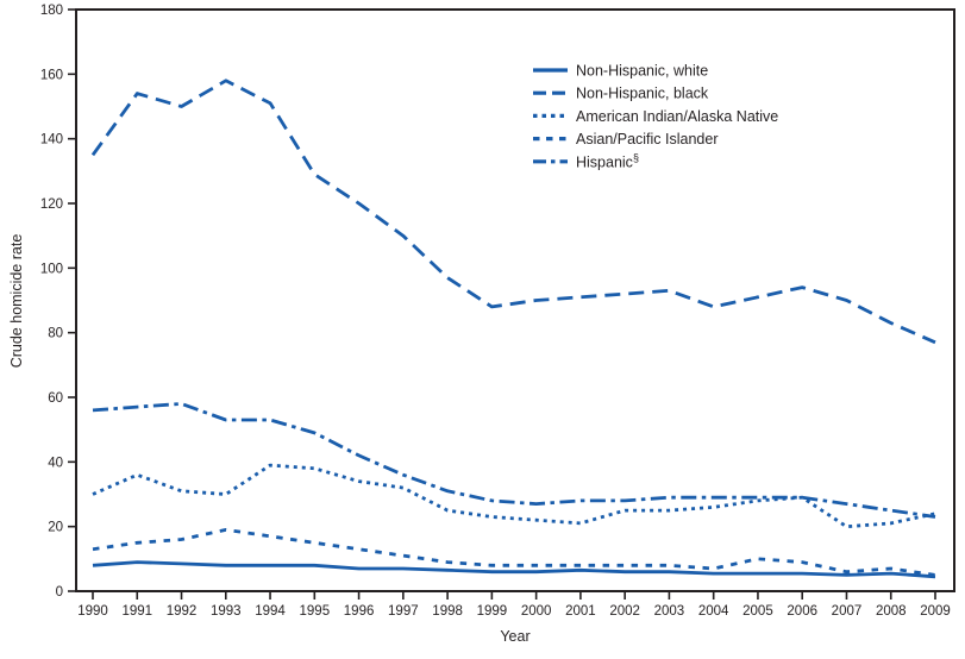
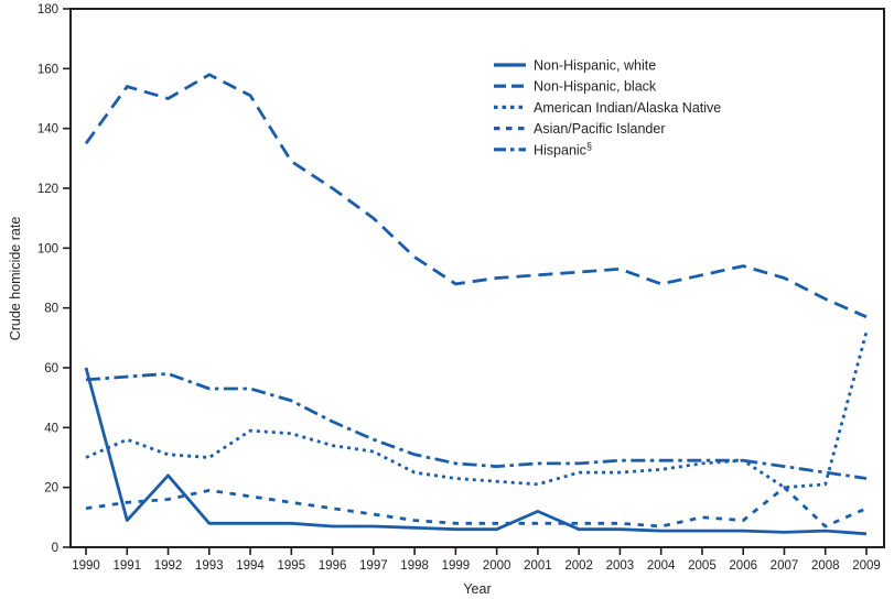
Non-Hispanic, white/1990: 8 -> 60
Non-Hispanic, white/1992: 8 -> 24
Non-Hispanic, white/2001: 6 -> 12
Asian/Pacific Islander/2007: 6 -> 20
American Indian/Alaska Native/2009: 24 -> 72
Asian/Pacific Islander/2009: 5 -> 13
